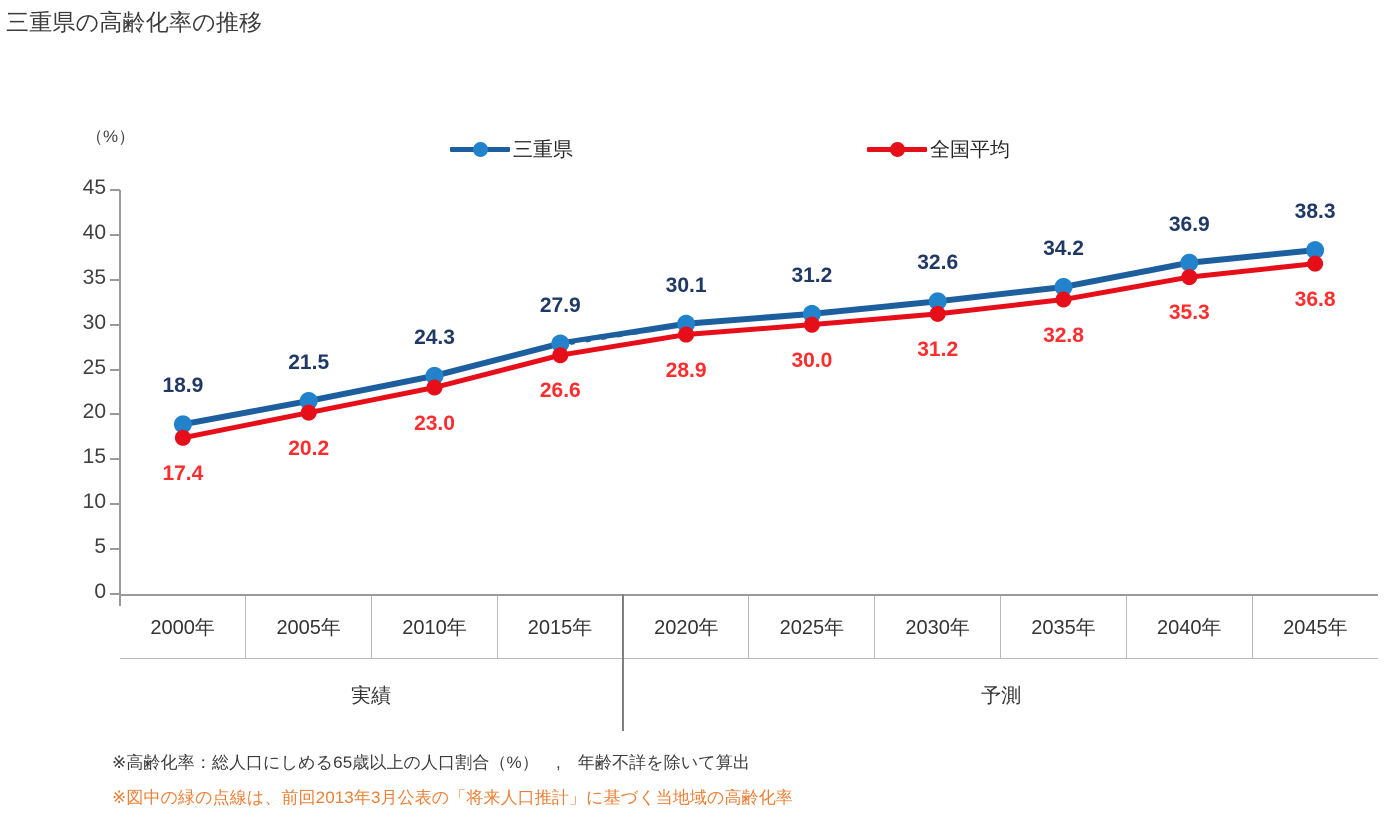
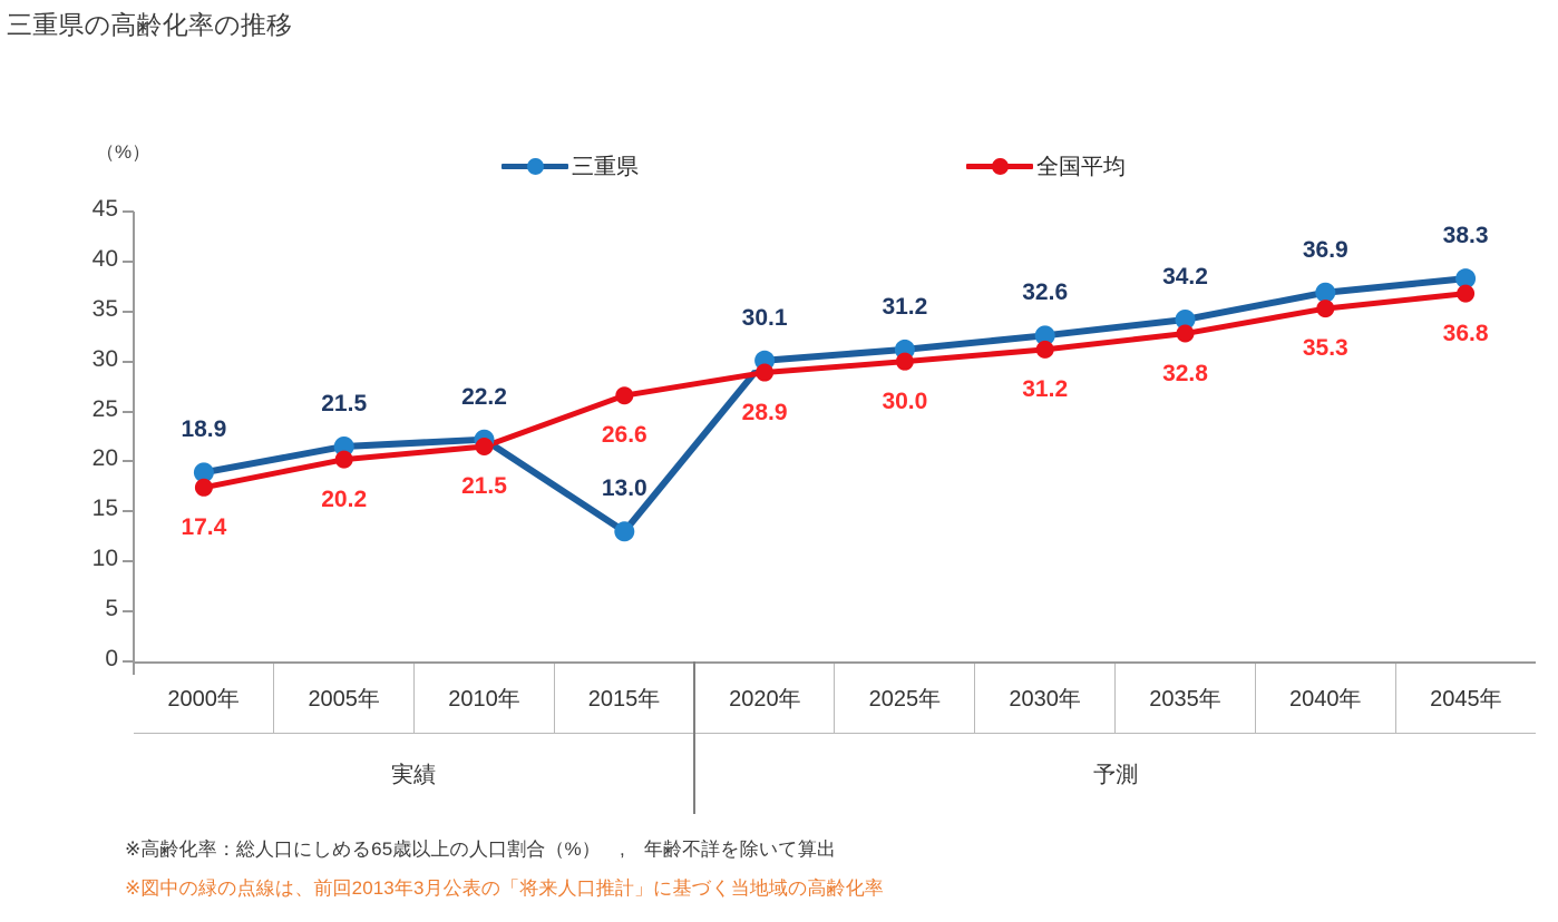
三重県/2010年: 24.3 -> 22.2
全国平均/2010年: 23.0 -> 21.5
三重県/2015年: 27.9 -> 13.0
